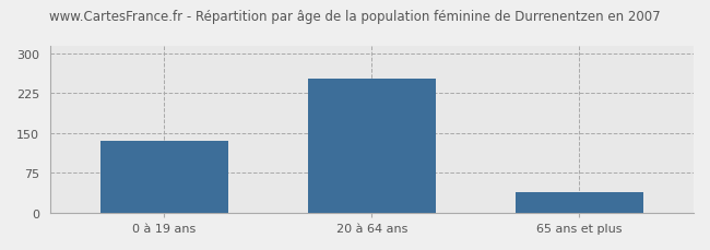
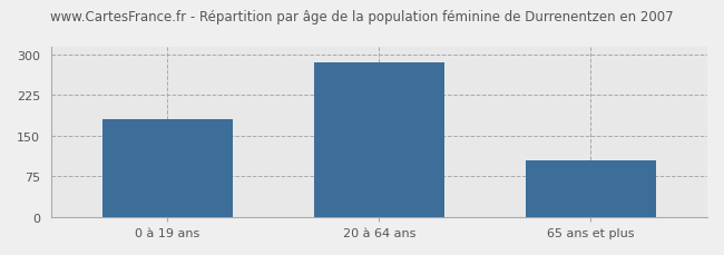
0 à 19 ans: 135 -> 180
20 à 64 ans: 252 -> 285
65 ans et plus: 38 -> 105
